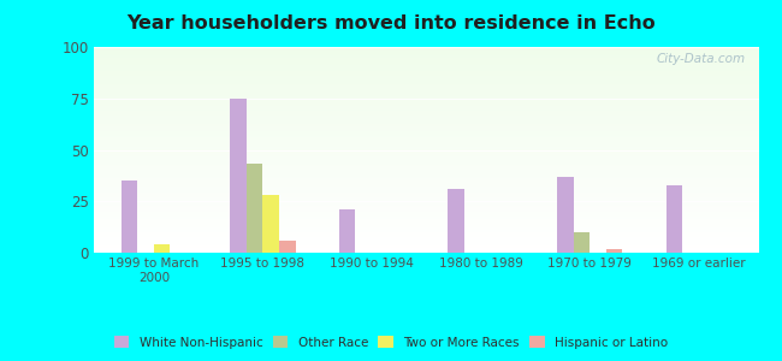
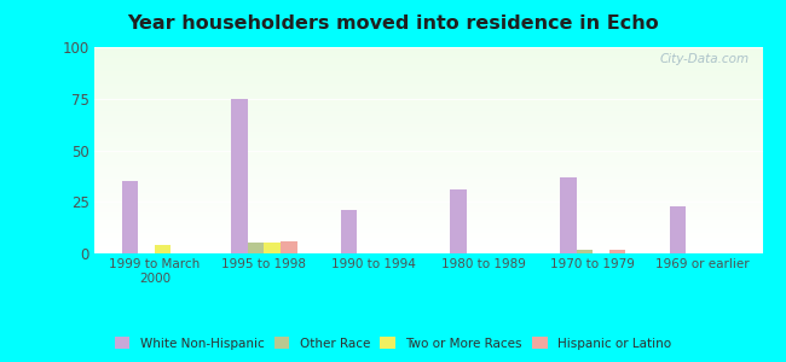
Other Race/1995 to 1998: 43 -> 5
Two or More Races/1995 to 1998: 28 -> 5
Other Race/1970 to 1979: 10 -> 2
White Non-Hispanic/1969 or earlier: 33 -> 23
